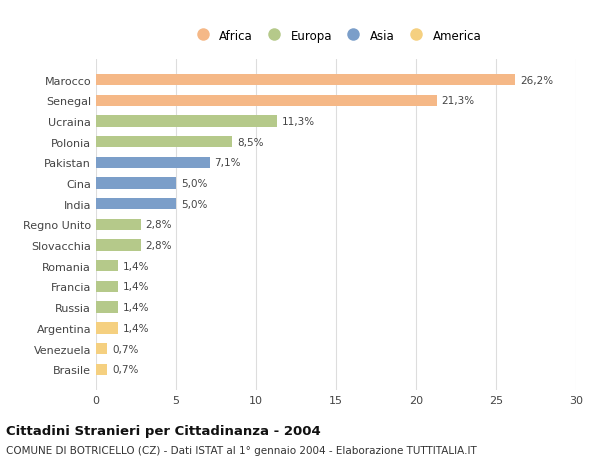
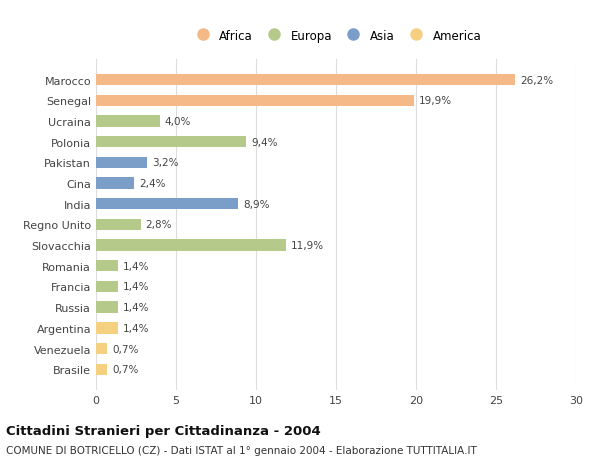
Senegal: 21,3% -> 19,9%
Ucraina: 11,3% -> 4,0%
Polonia: 8,5% -> 9,4%
Pakistan: 7,1% -> 3,2%
Cina: 5,0% -> 2,4%
India: 5,0% -> 8,9%
Slovacchia: 2,8% -> 11,9%
